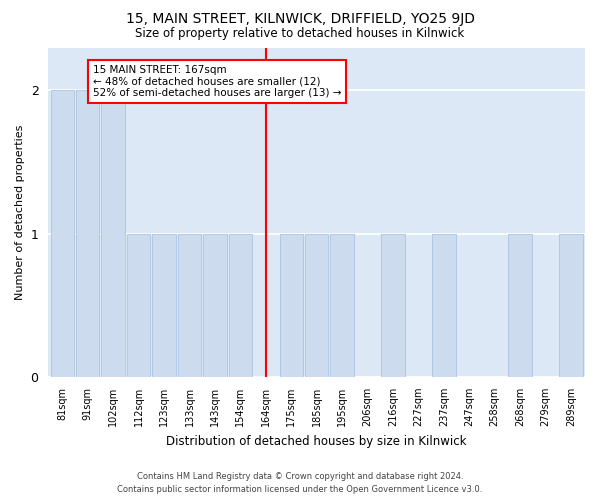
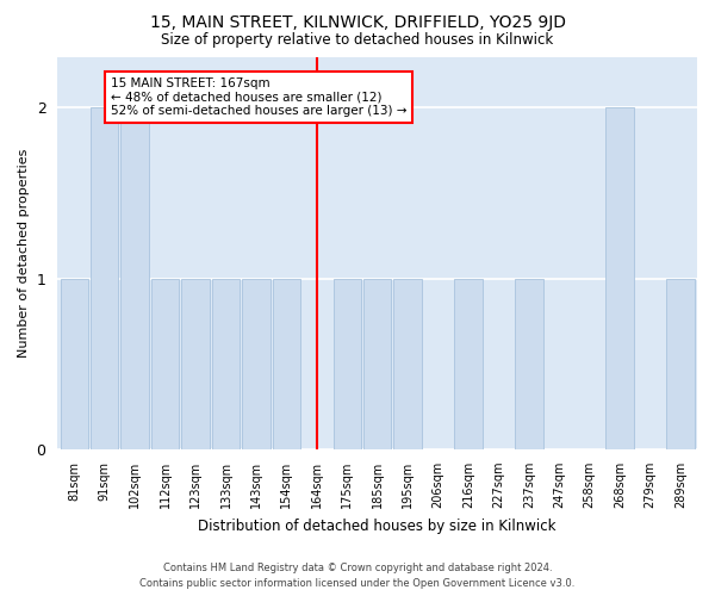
81sqm: 2 -> 1
268sqm: 1 -> 2
